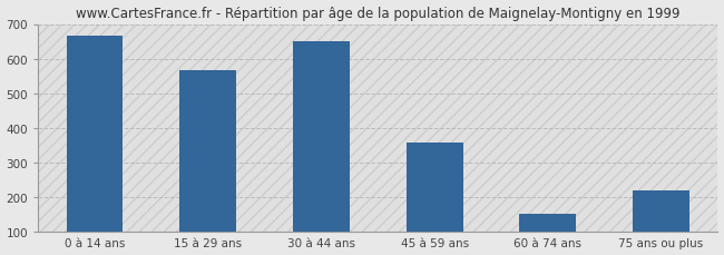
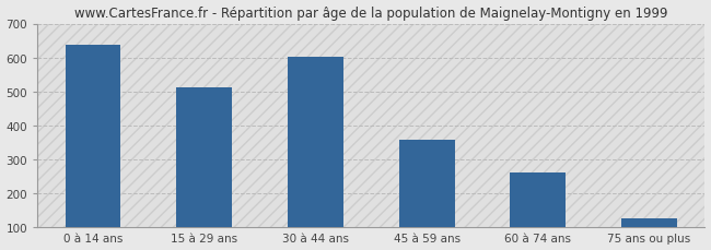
0 à 14 ans: 665 -> 638
15 à 29 ans: 565 -> 513
30 à 44 ans: 650 -> 602
60 à 74 ans: 150 -> 260
75 ans ou plus: 220 -> 124
